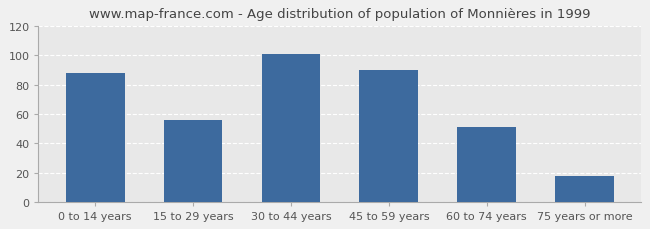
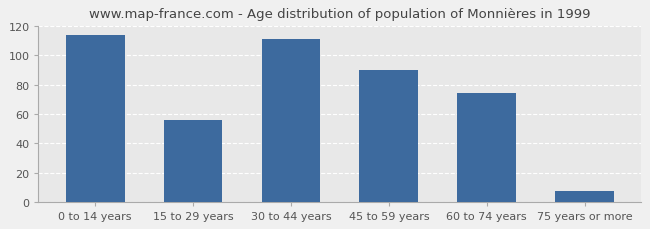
0 to 14 years: 88 -> 114
30 to 44 years: 101 -> 111
60 to 74 years: 51 -> 74
75 years or more: 18 -> 8
